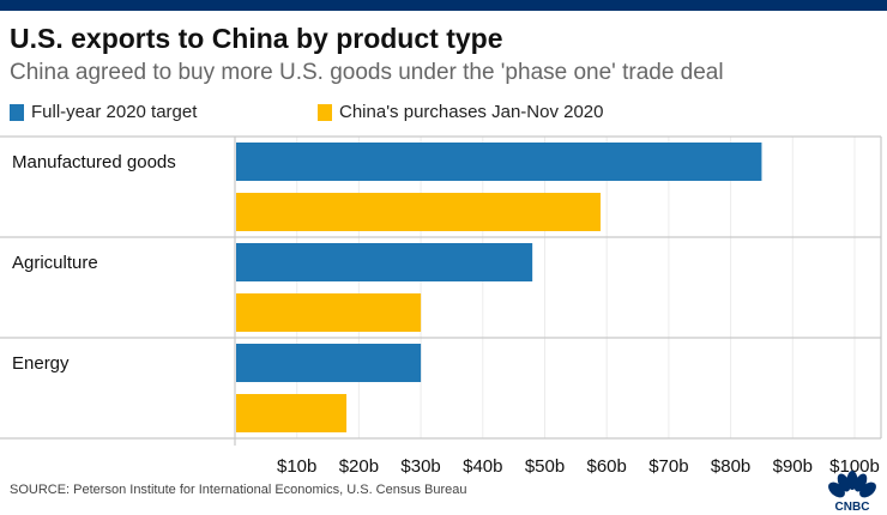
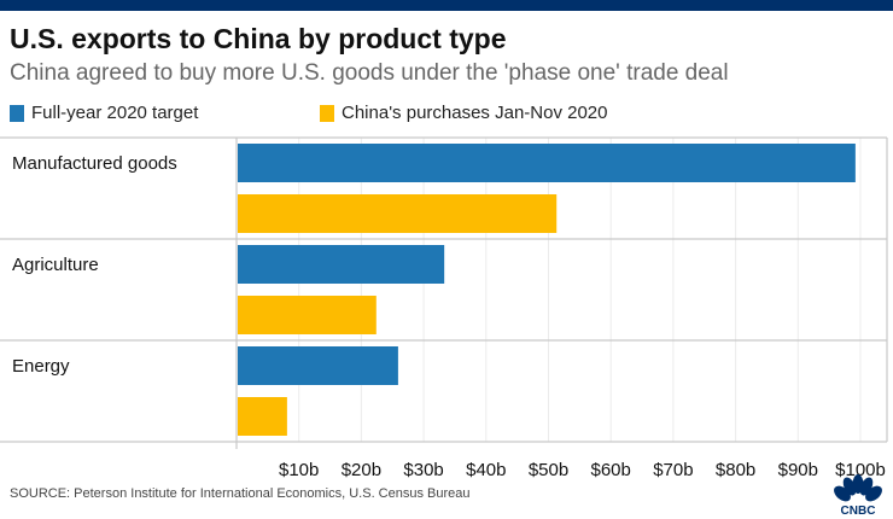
Full-year 2020 target/Manufactured goods: $85b -> $99b
China's purchases Jan-Nov 2020/Manufactured goods: $59b -> $51b
Full-year 2020 target/Agriculture: $48b -> $33b
China's purchases Jan-Nov 2020/Agriculture: $30b -> $22b
Full-year 2020 target/Energy: $30b -> $26b
China's purchases Jan-Nov 2020/Energy: $18b -> $8b
